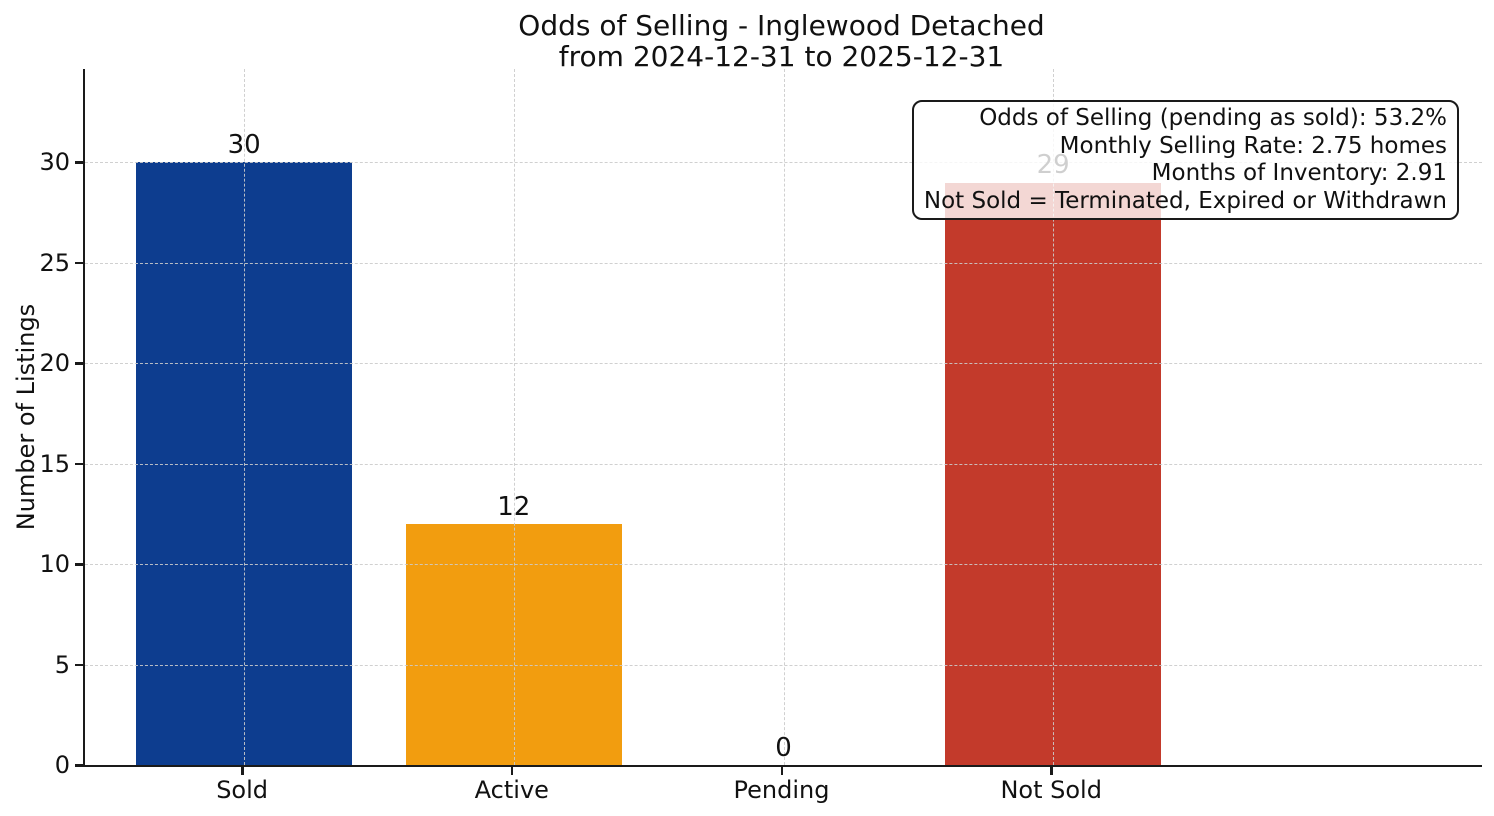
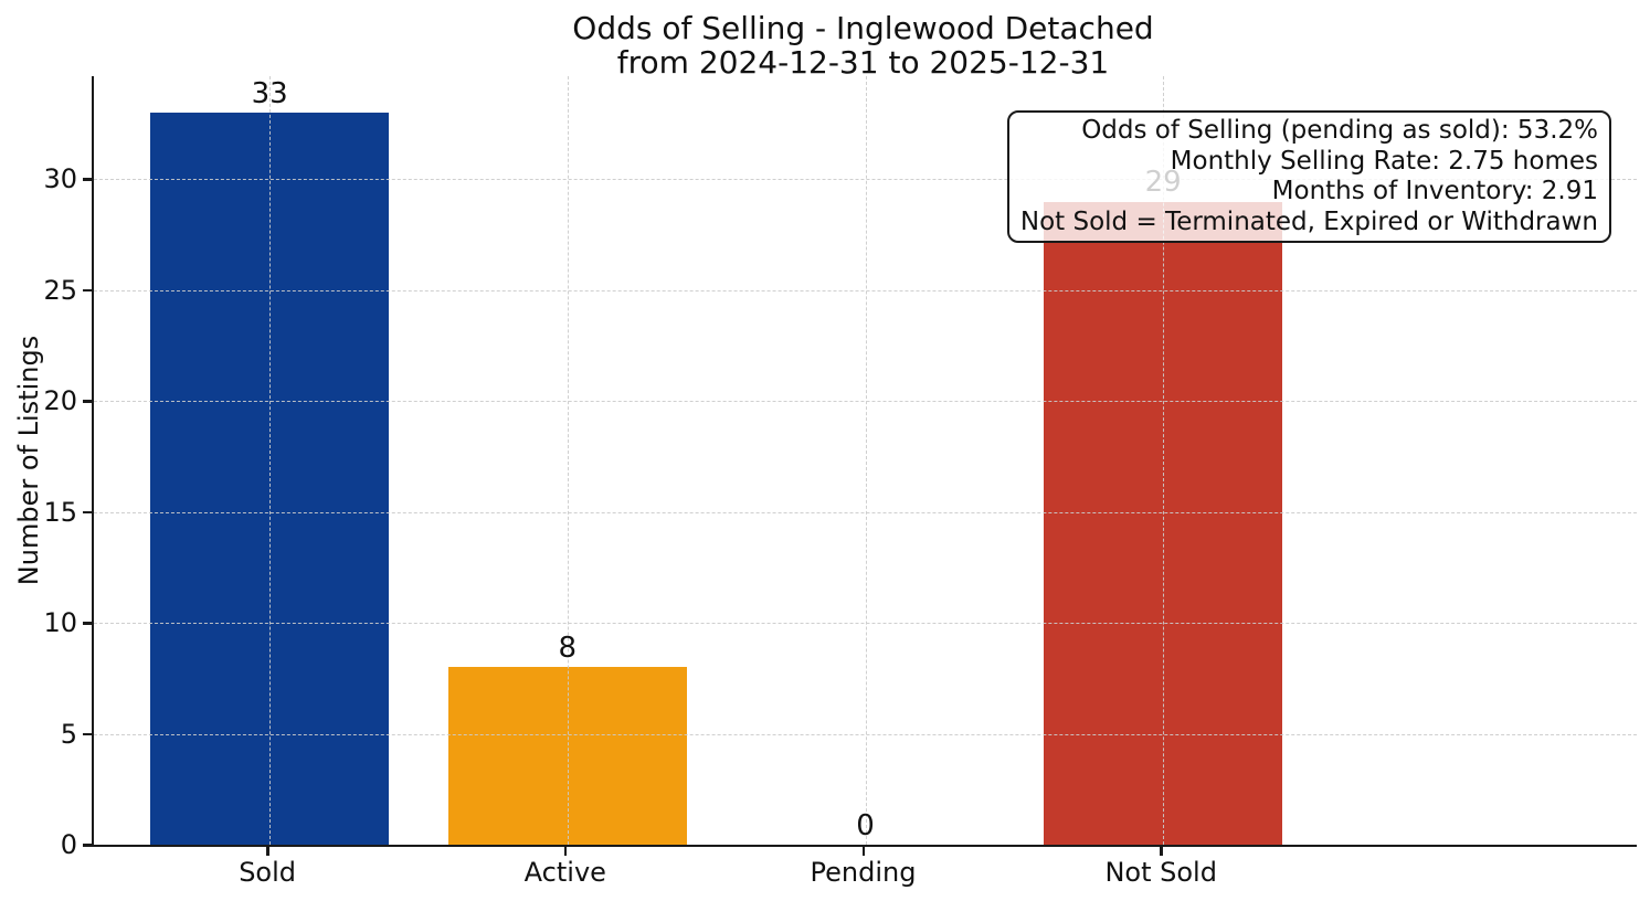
Sold: 30 -> 33
Active: 12 -> 8
